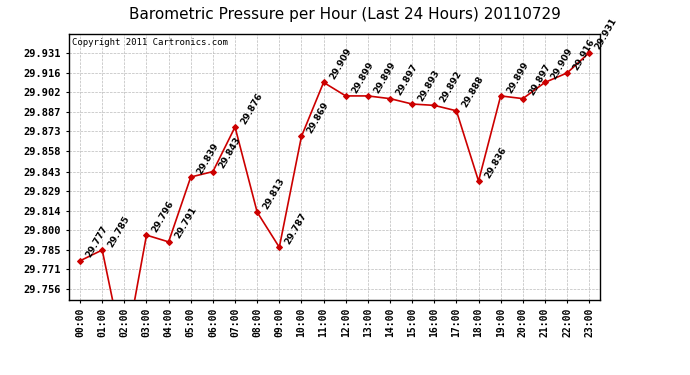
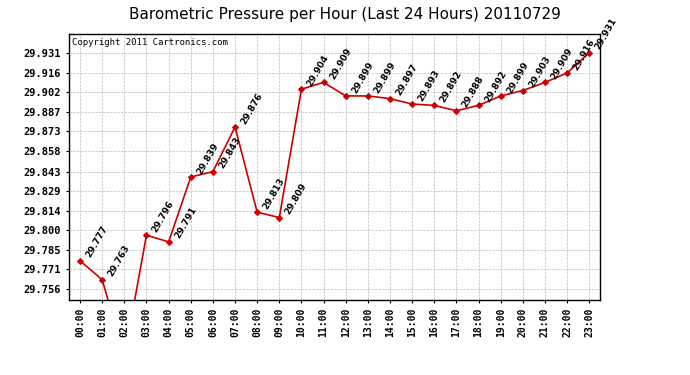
01:00: 29.785 -> 29.763
09:00: 29.787 -> 29.809
10:00: 29.869 -> 29.904
18:00: 29.836 -> 29.892
20:00: 29.897 -> 29.903
